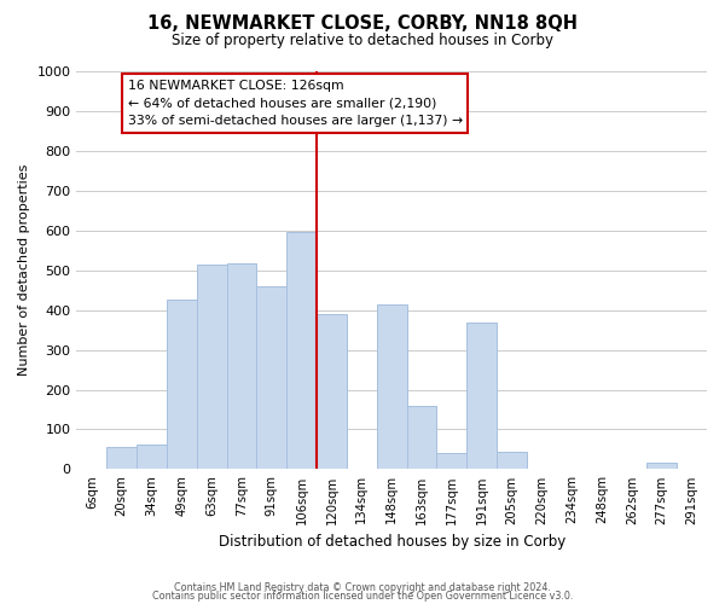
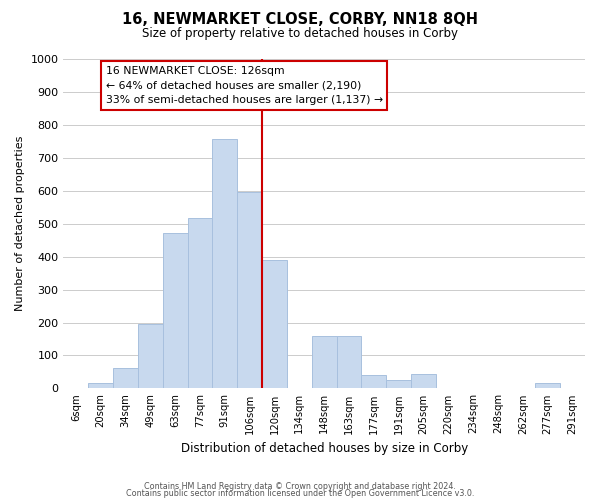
20sqm: 55 -> 15
49sqm: 425 -> 197
63sqm: 515 -> 472
91sqm: 460 -> 757
148sqm: 415 -> 160
191sqm: 370 -> 25
